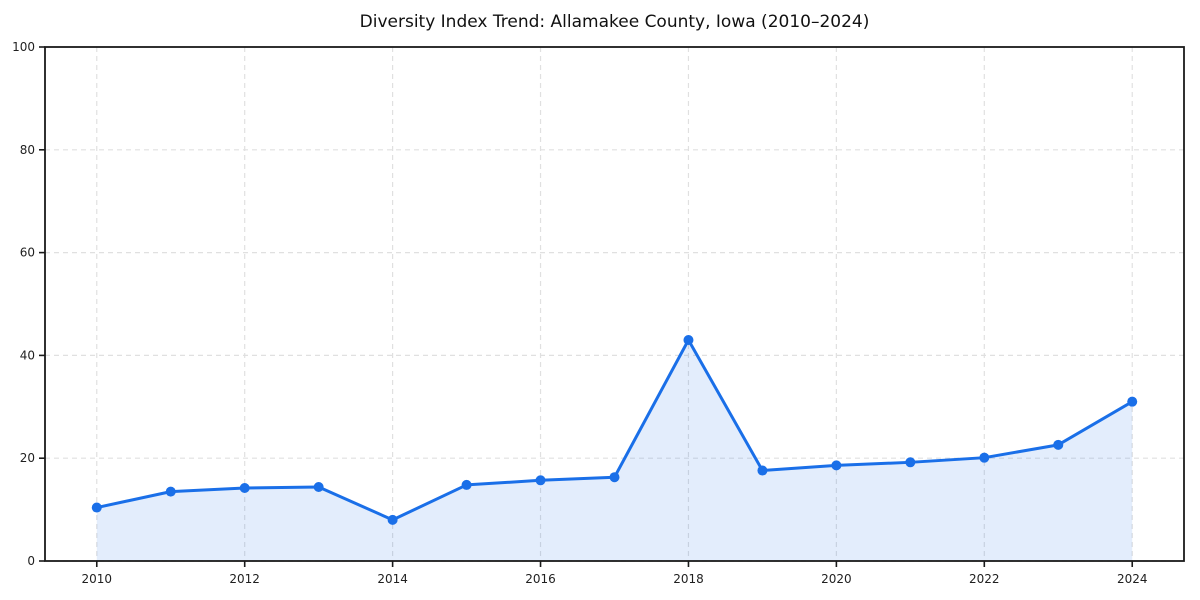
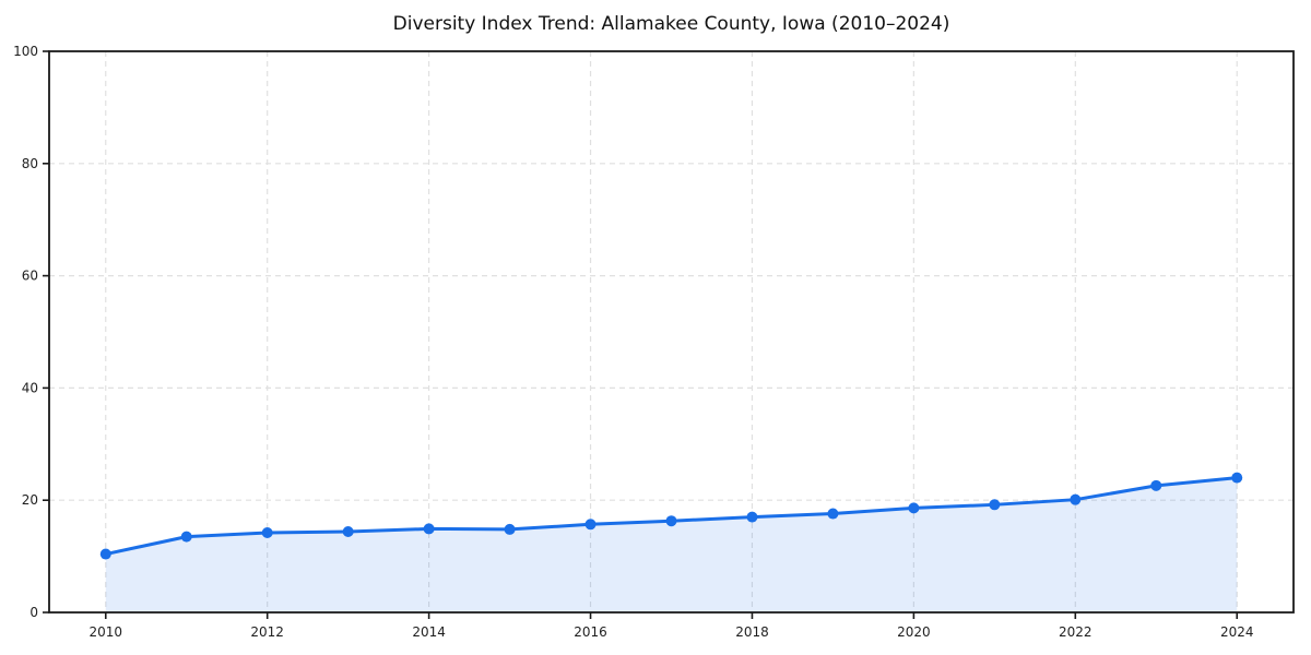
2014: 8 -> 15
2018: 43 -> 17
2024: 31 -> 24
